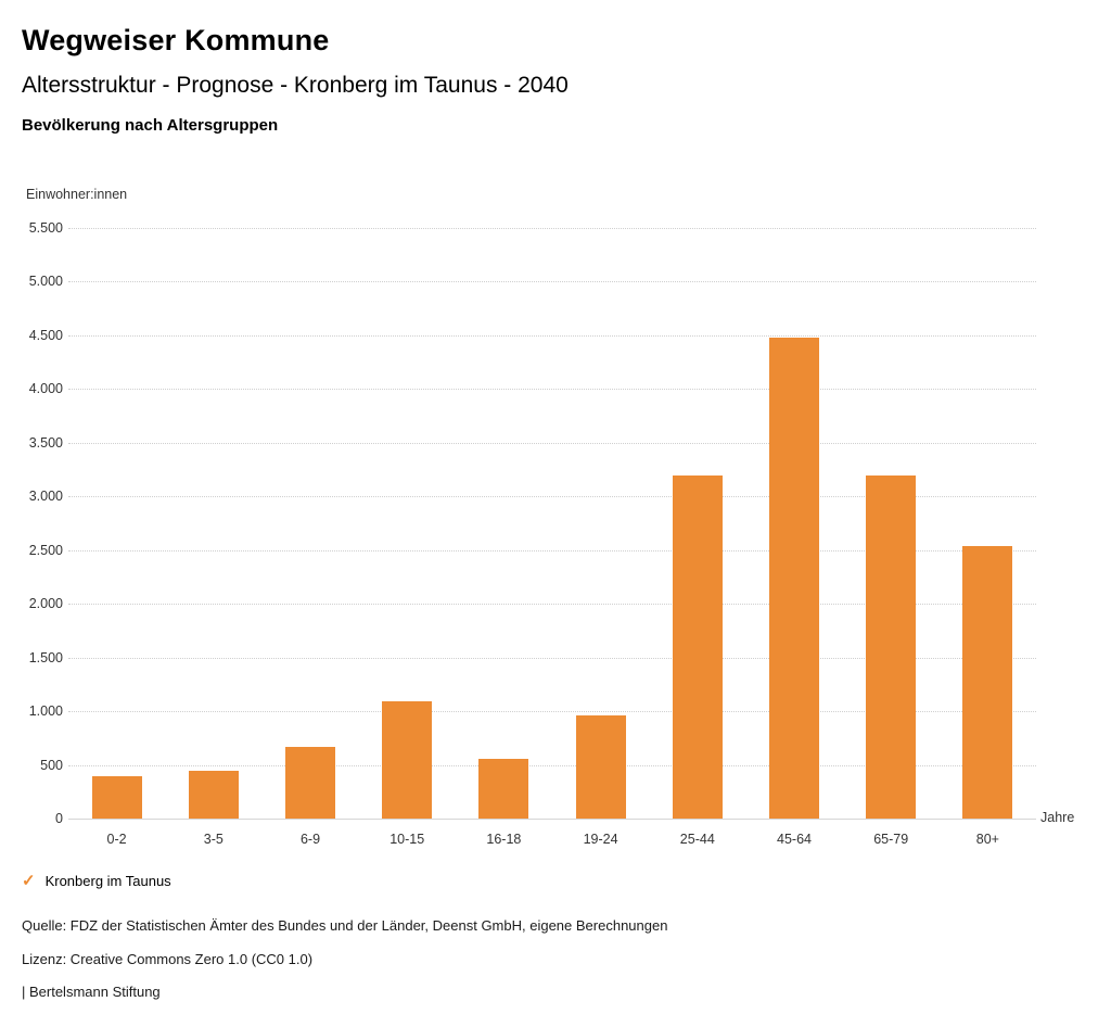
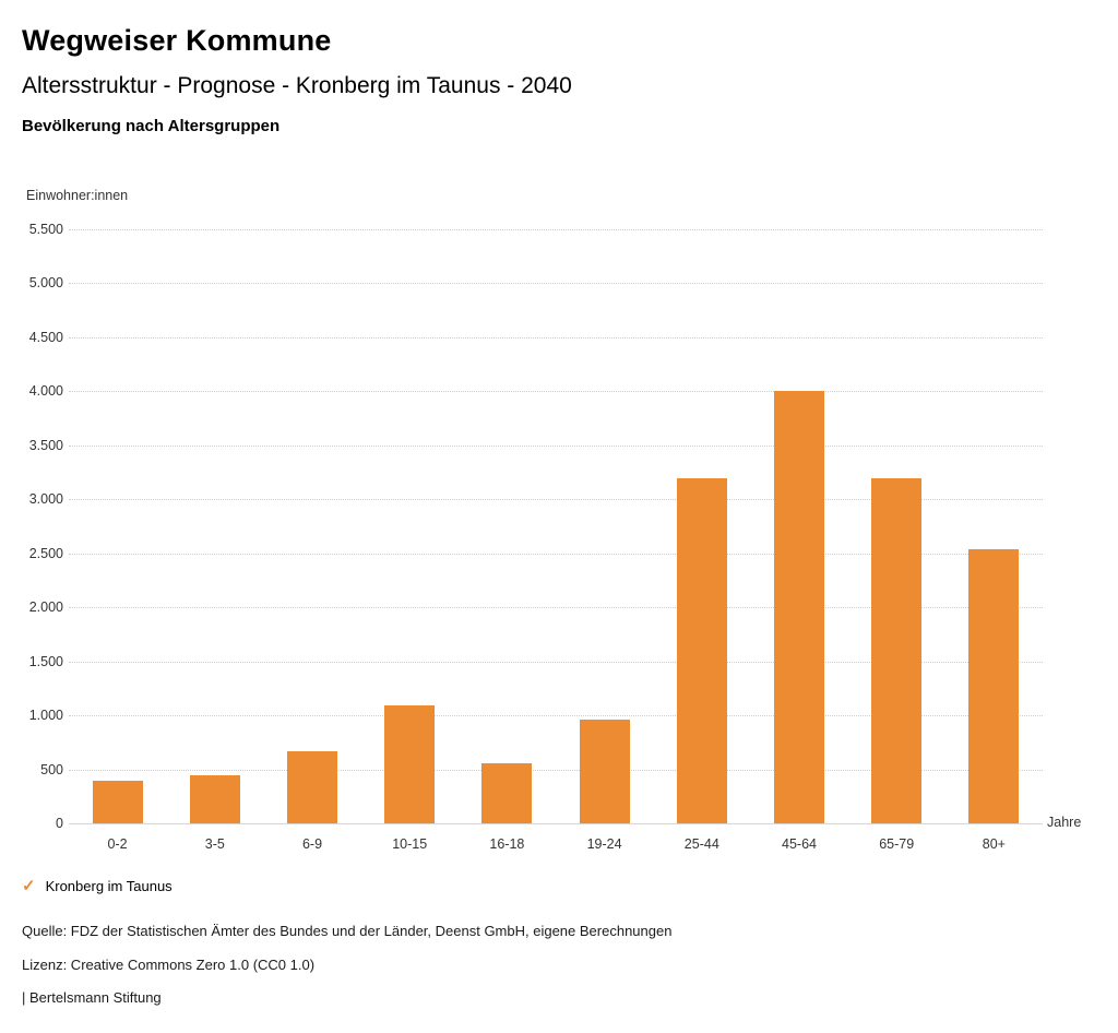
45-64: 4500 -> 4000
